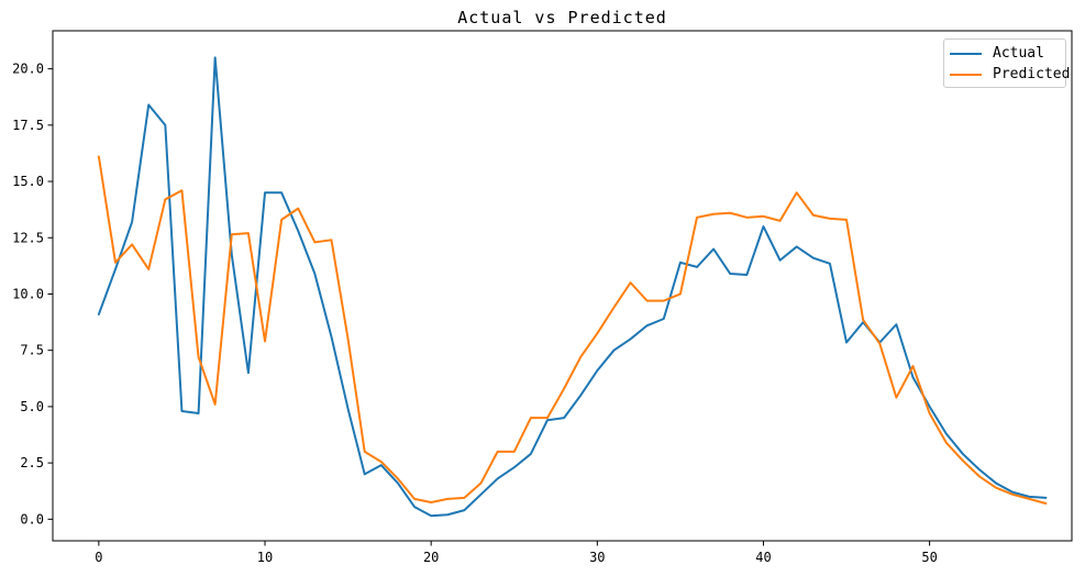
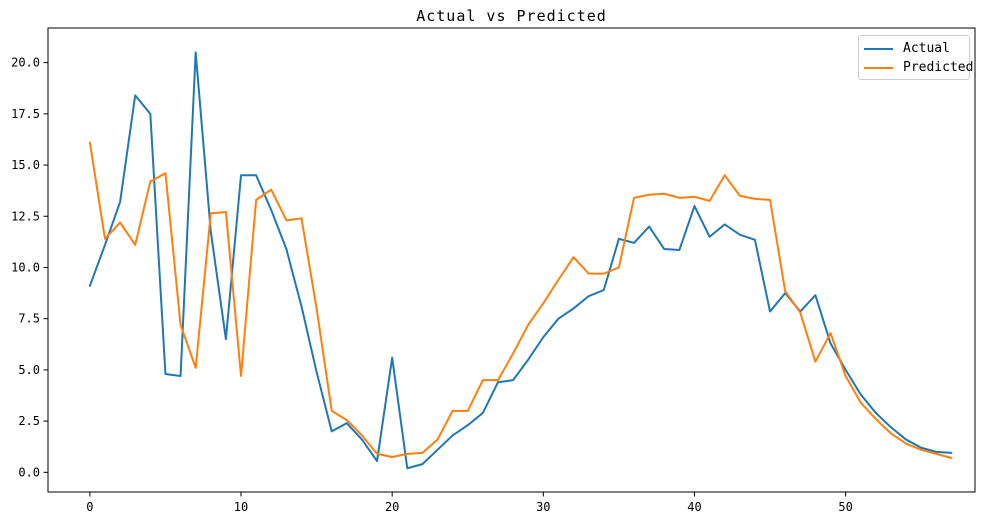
Predicted/10: 7.9 -> 4.7
Actual/20: 0.1 -> 5.6
